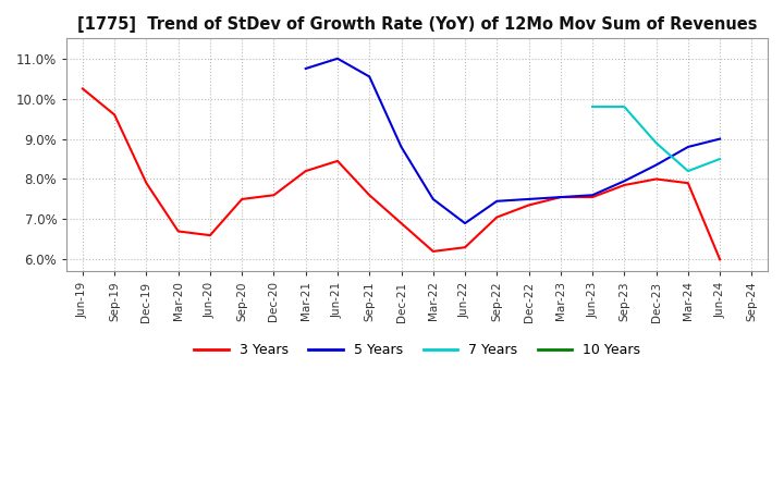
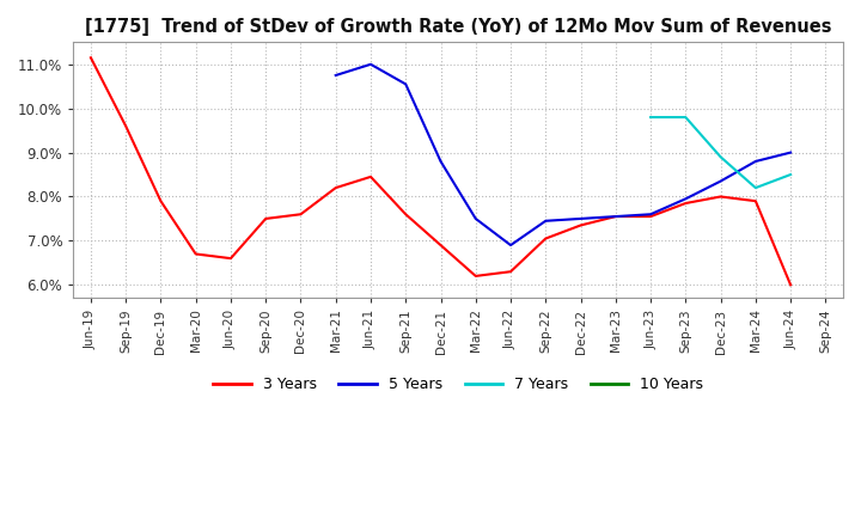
3 Years/Jun-19: 10.25% -> 11.15%
